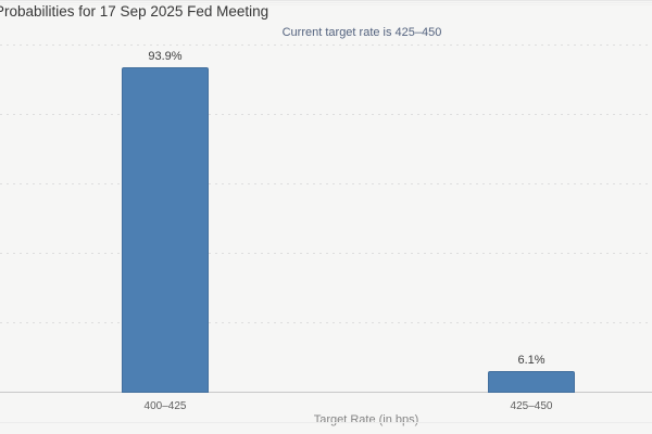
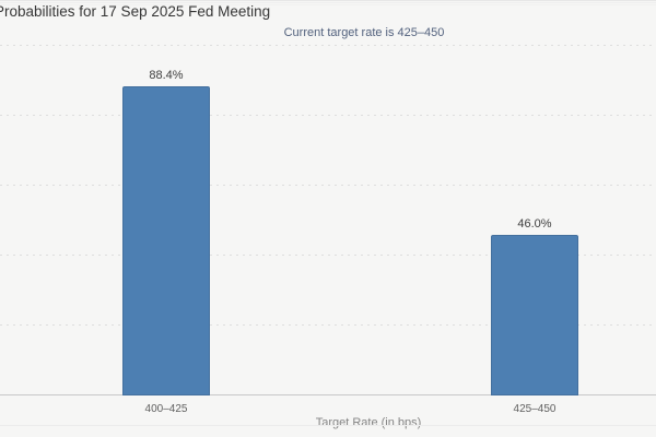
400–425: 93.9% -> 88.4%
425–450: 6.1% -> 46.0%
